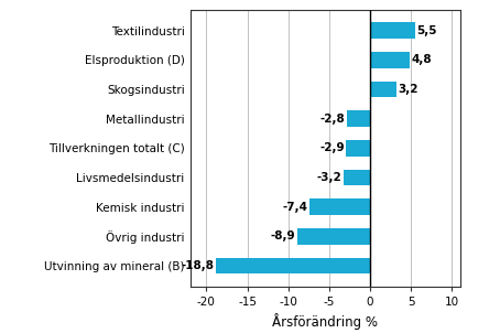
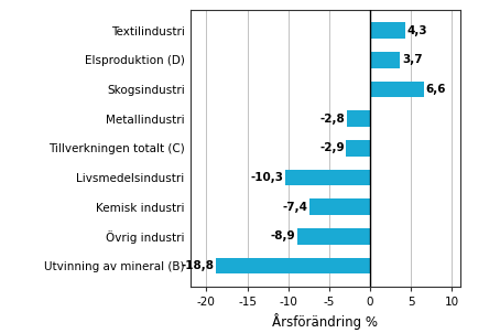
Textilindustri: 5,5 -> 4,3
Elsproduktion (D): 4,8 -> 3,7
Skogsindustri: 3,2 -> 6,6
Livsmedelsindustri: -3,2 -> -10,3
